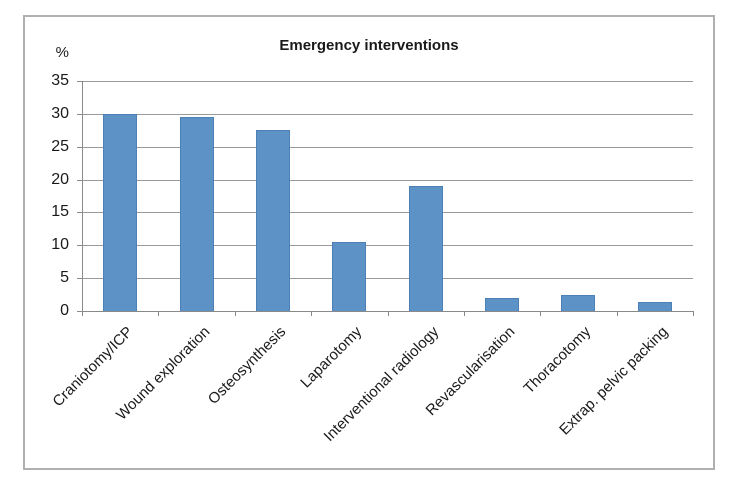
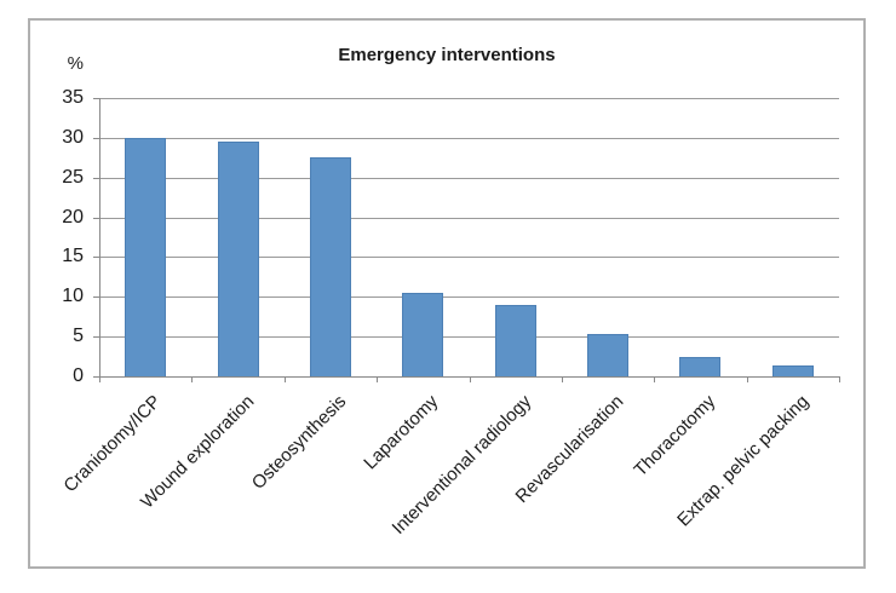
Interventional radiology: 19 -> 9
Revascularisation: 2 -> 5
